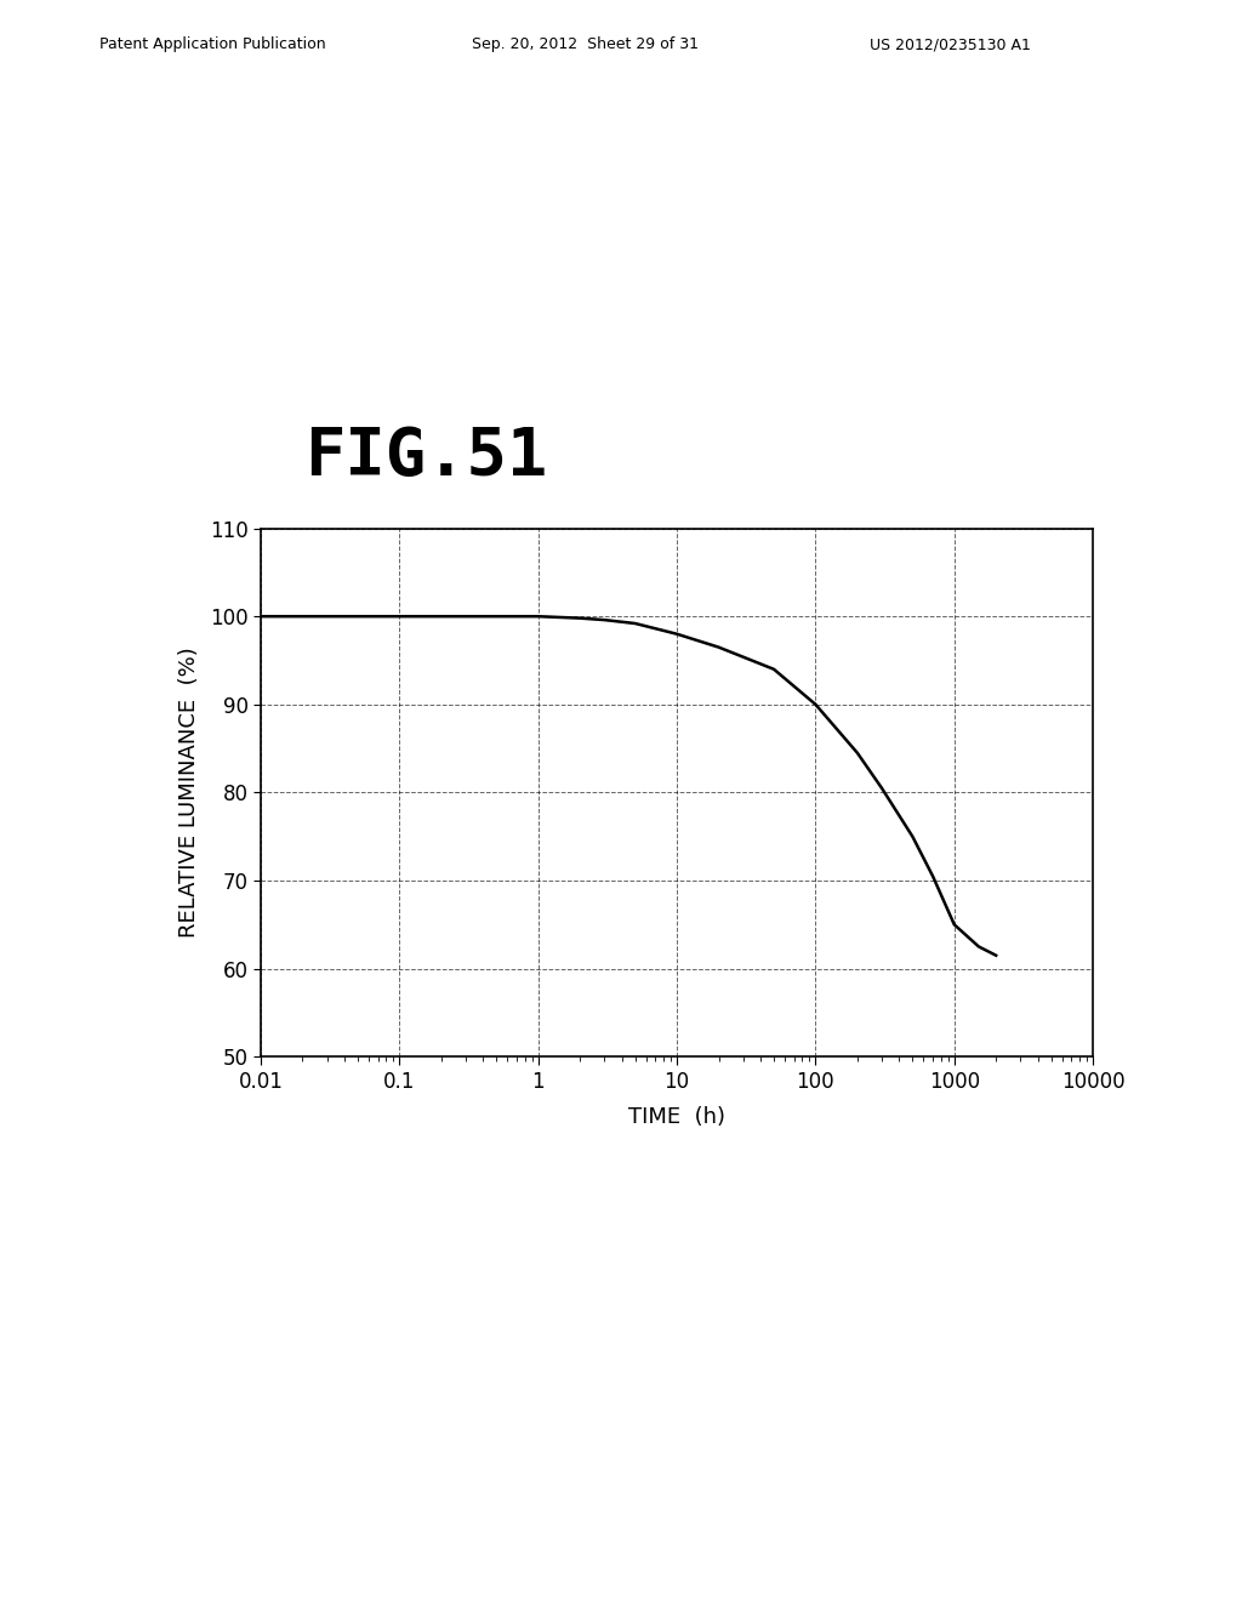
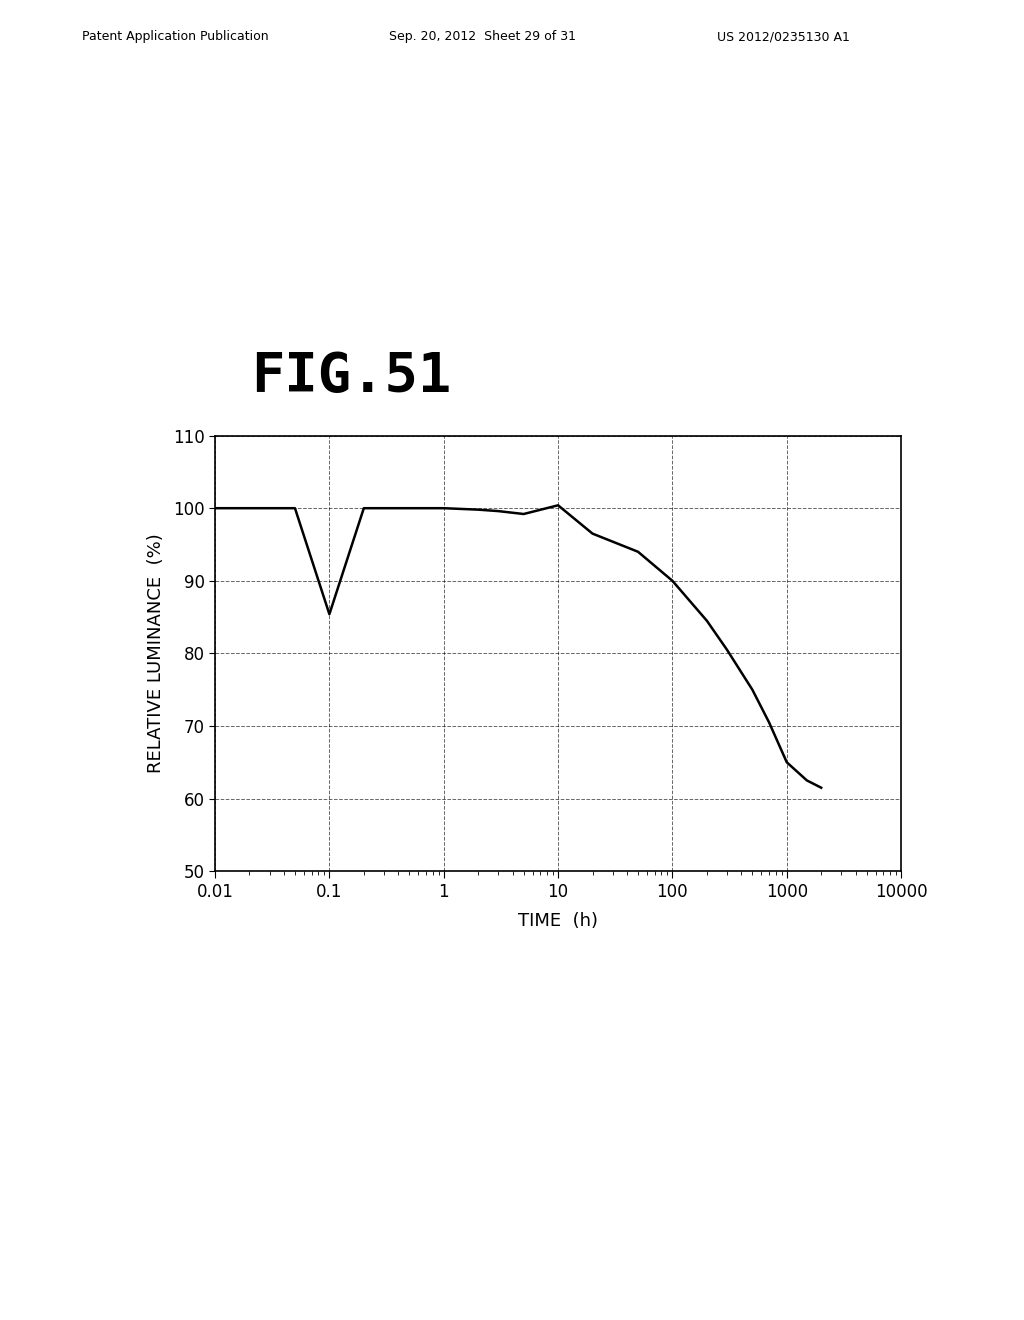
0.1: 100.0 -> 85.4
10: 98.0 -> 100.4
